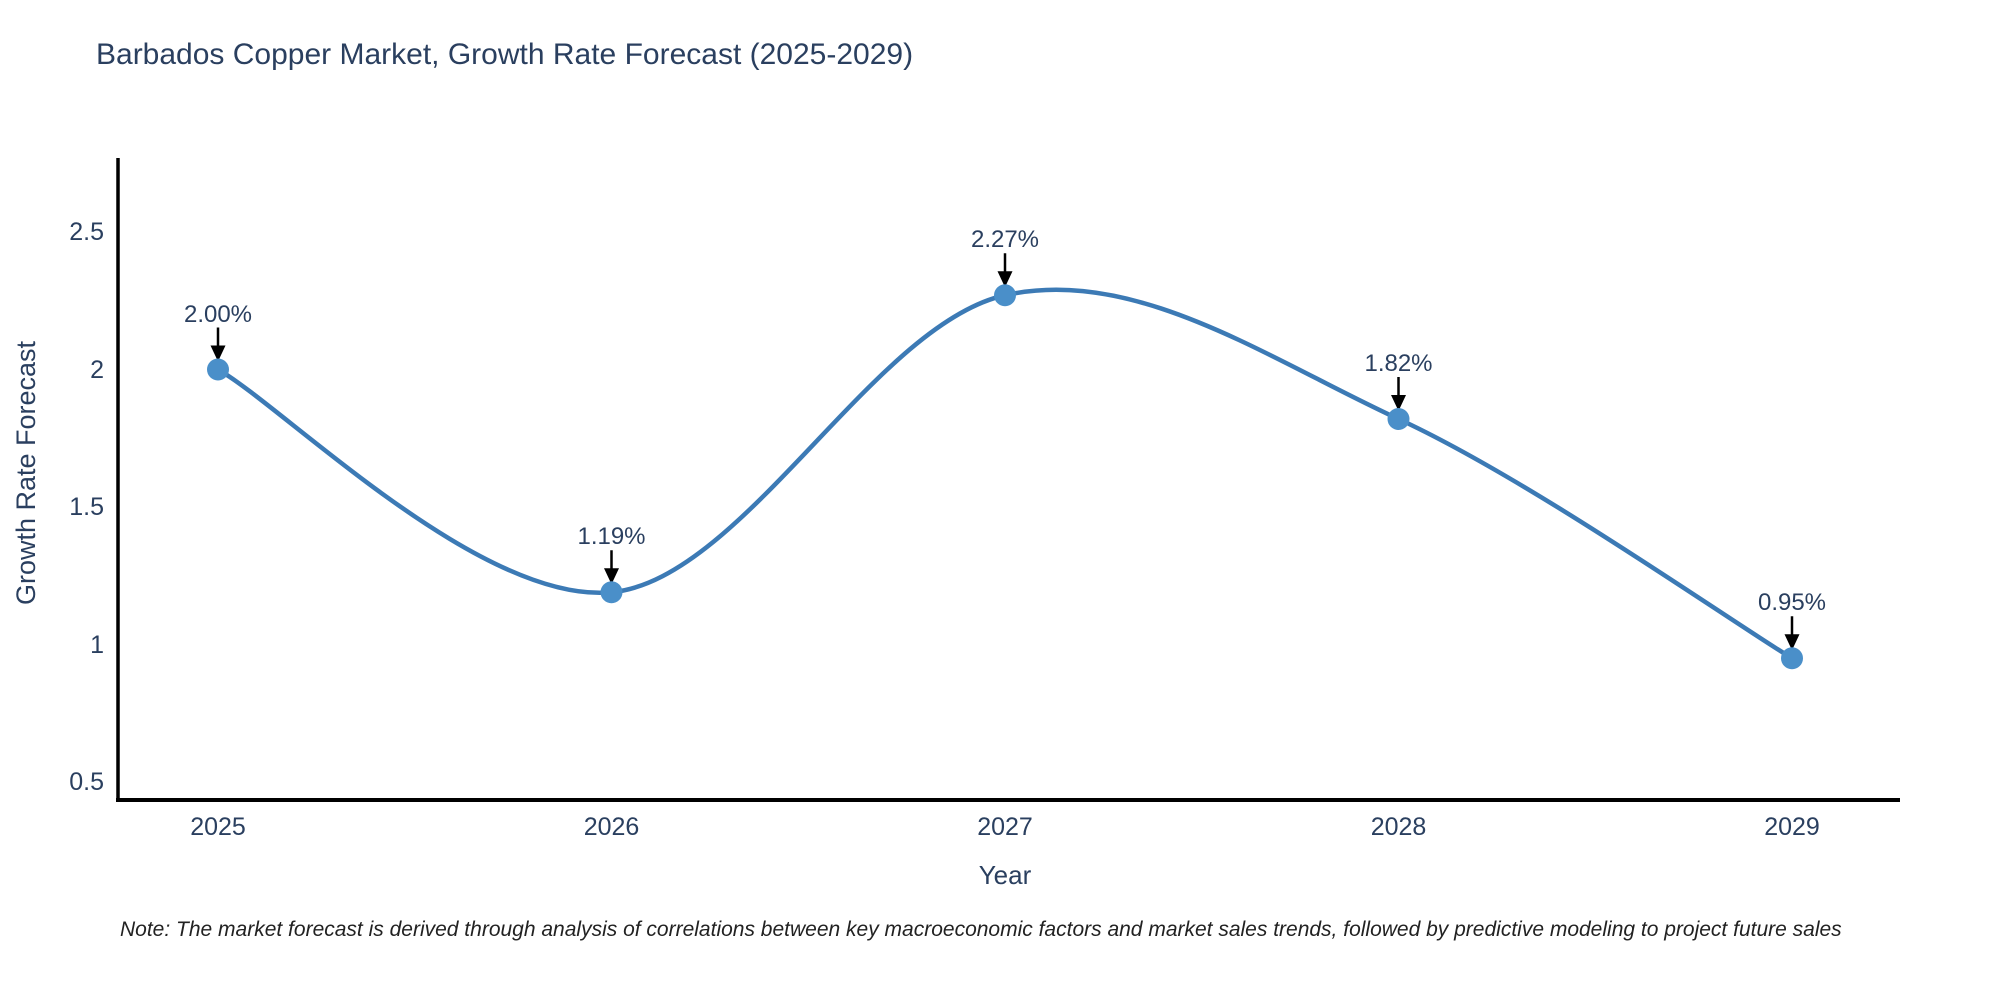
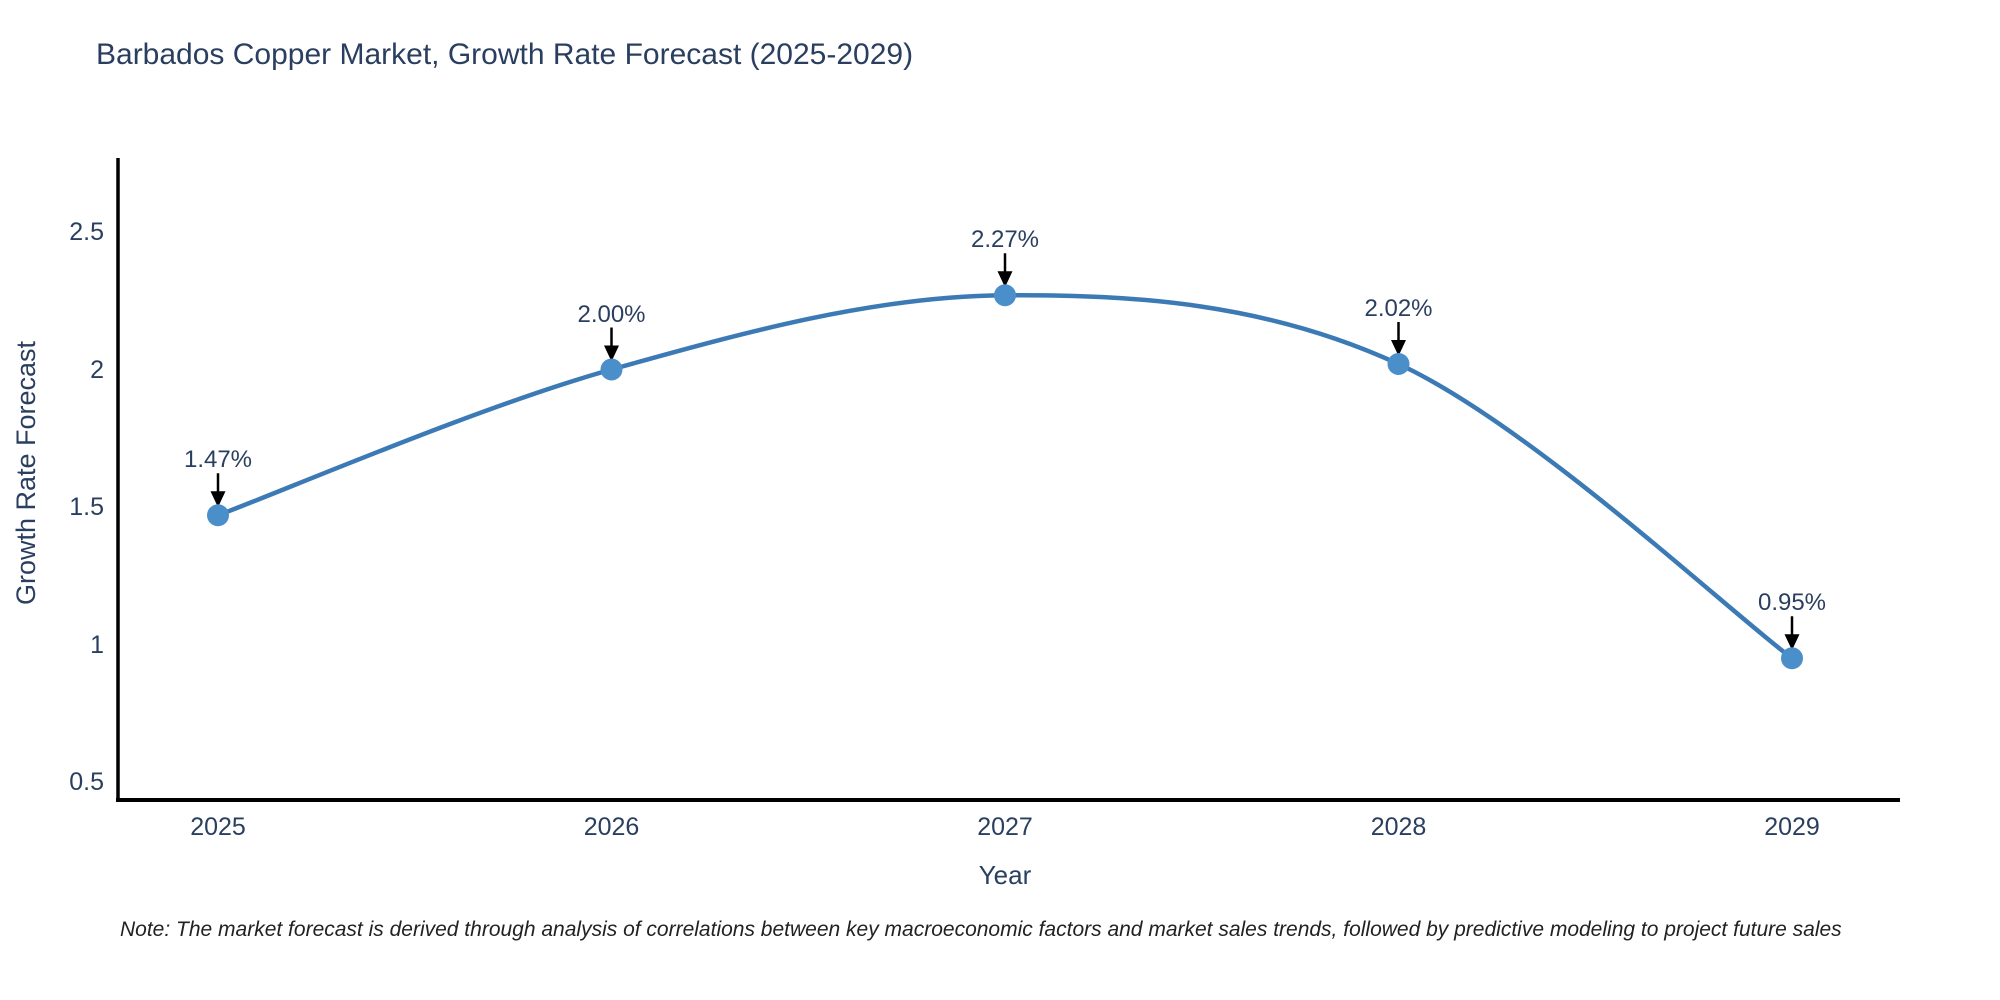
2025: 2.00% -> 1.47%
2026: 1.19% -> 2.00%
2028: 1.82% -> 2.02%
